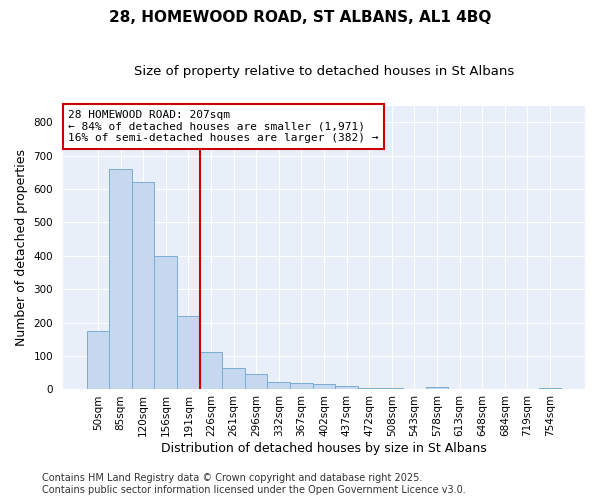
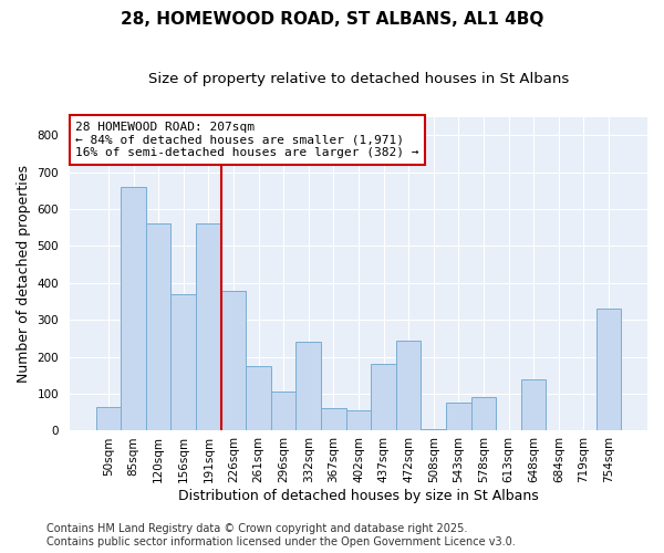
50sqm: 175 -> 65
120sqm: 620 -> 560
156sqm: 400 -> 370
191sqm: 220 -> 560
226sqm: 113 -> 380
261sqm: 65 -> 175
296sqm: 47 -> 105
332sqm: 22 -> 240
367sqm: 20 -> 60
402sqm: 15 -> 55
437sqm: 10 -> 180
472sqm: 5 -> 245
543sqm: 2 -> 75
578sqm: 7 -> 90
648sqm: 2 -> 140
754sqm: 5 -> 330
